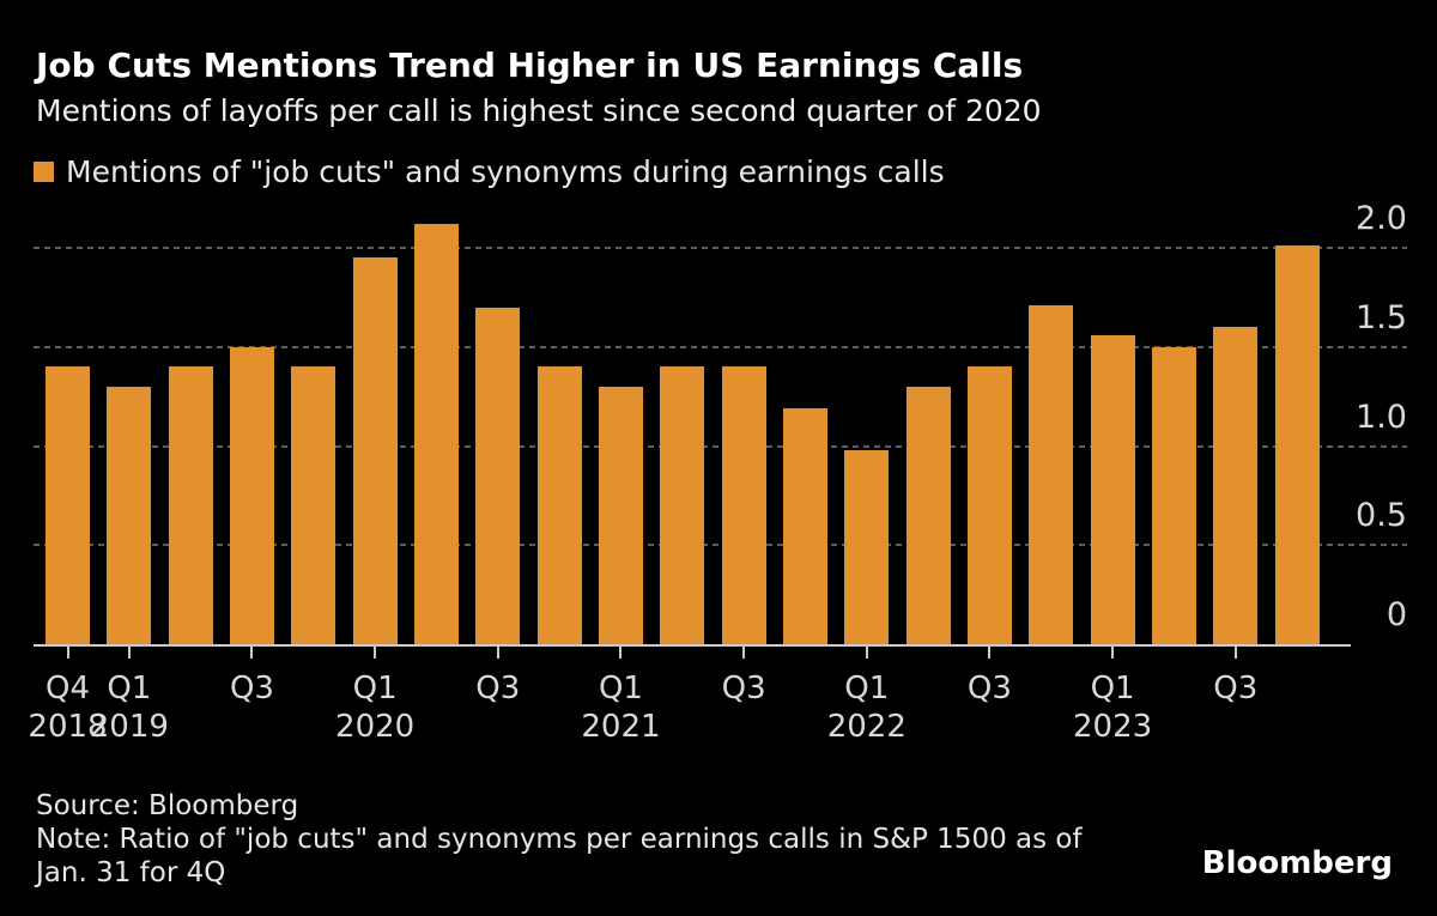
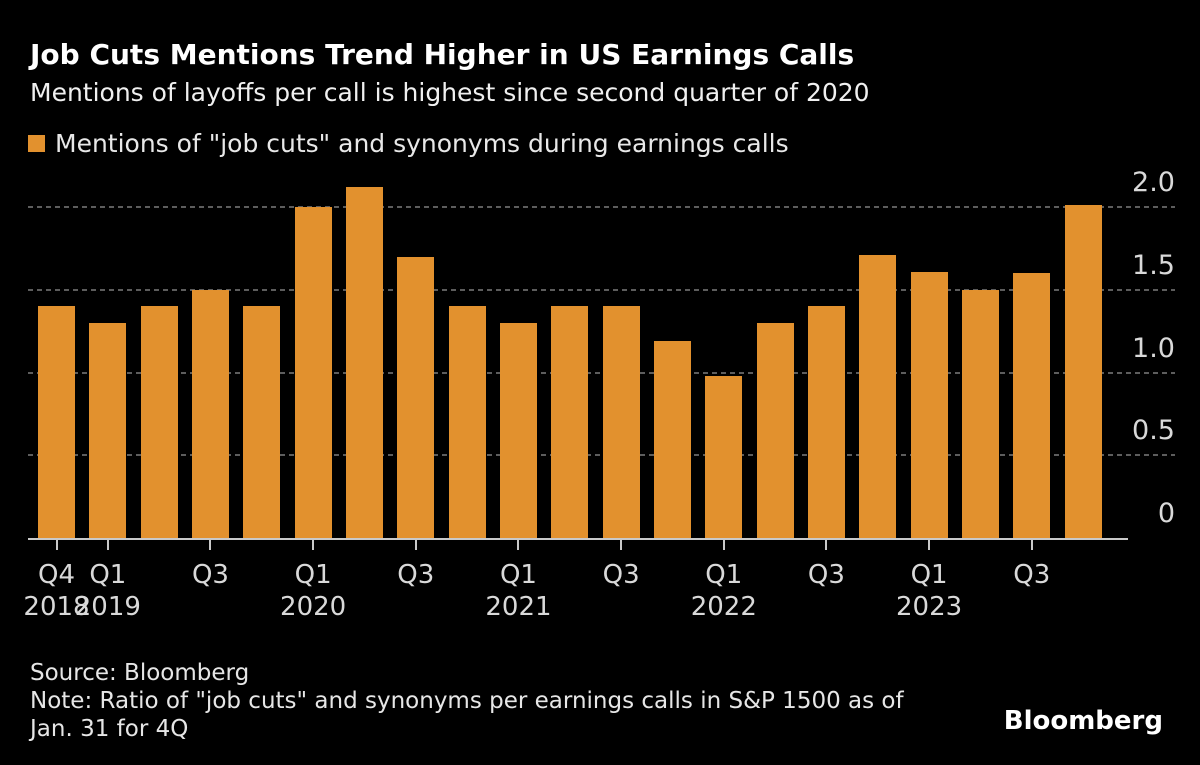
Q1 2020: 1.95 -> 2.00
Q1 2023: 1.56 -> 1.61
